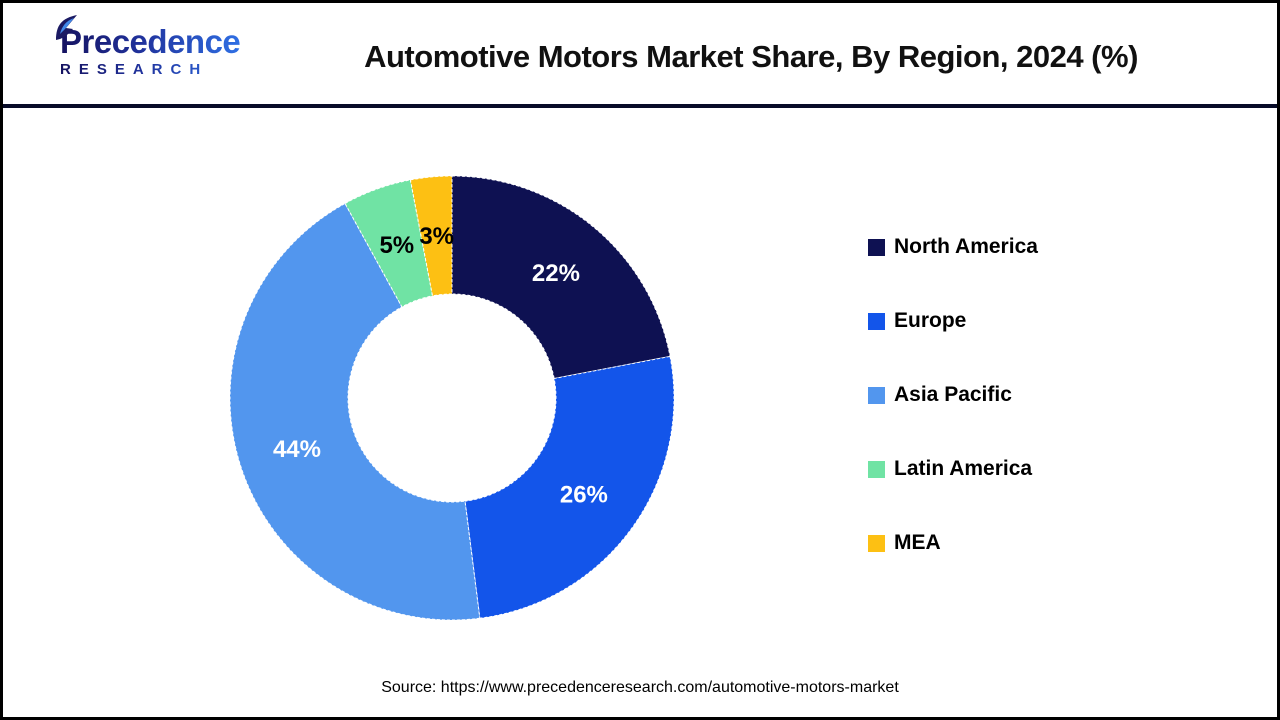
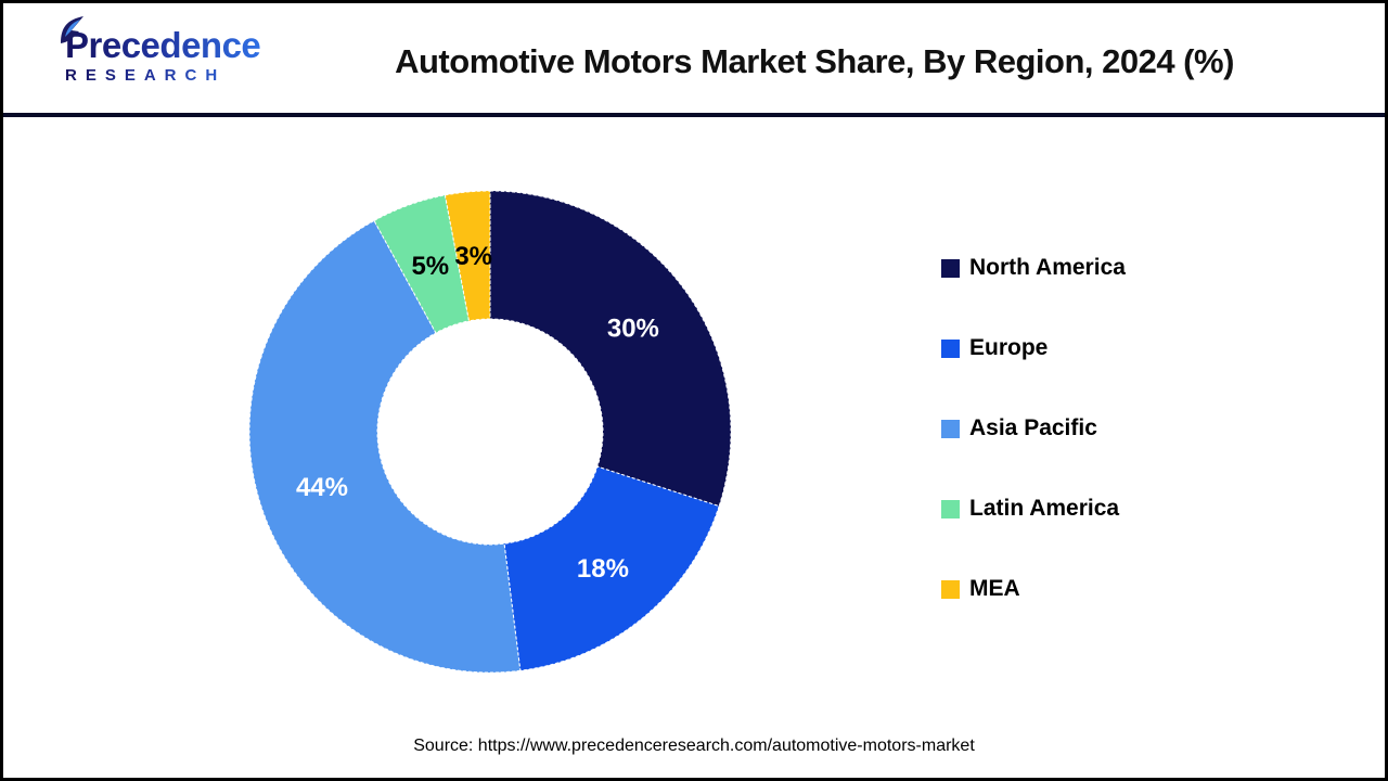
North America: 22% -> 30%
Europe: 26% -> 18%
